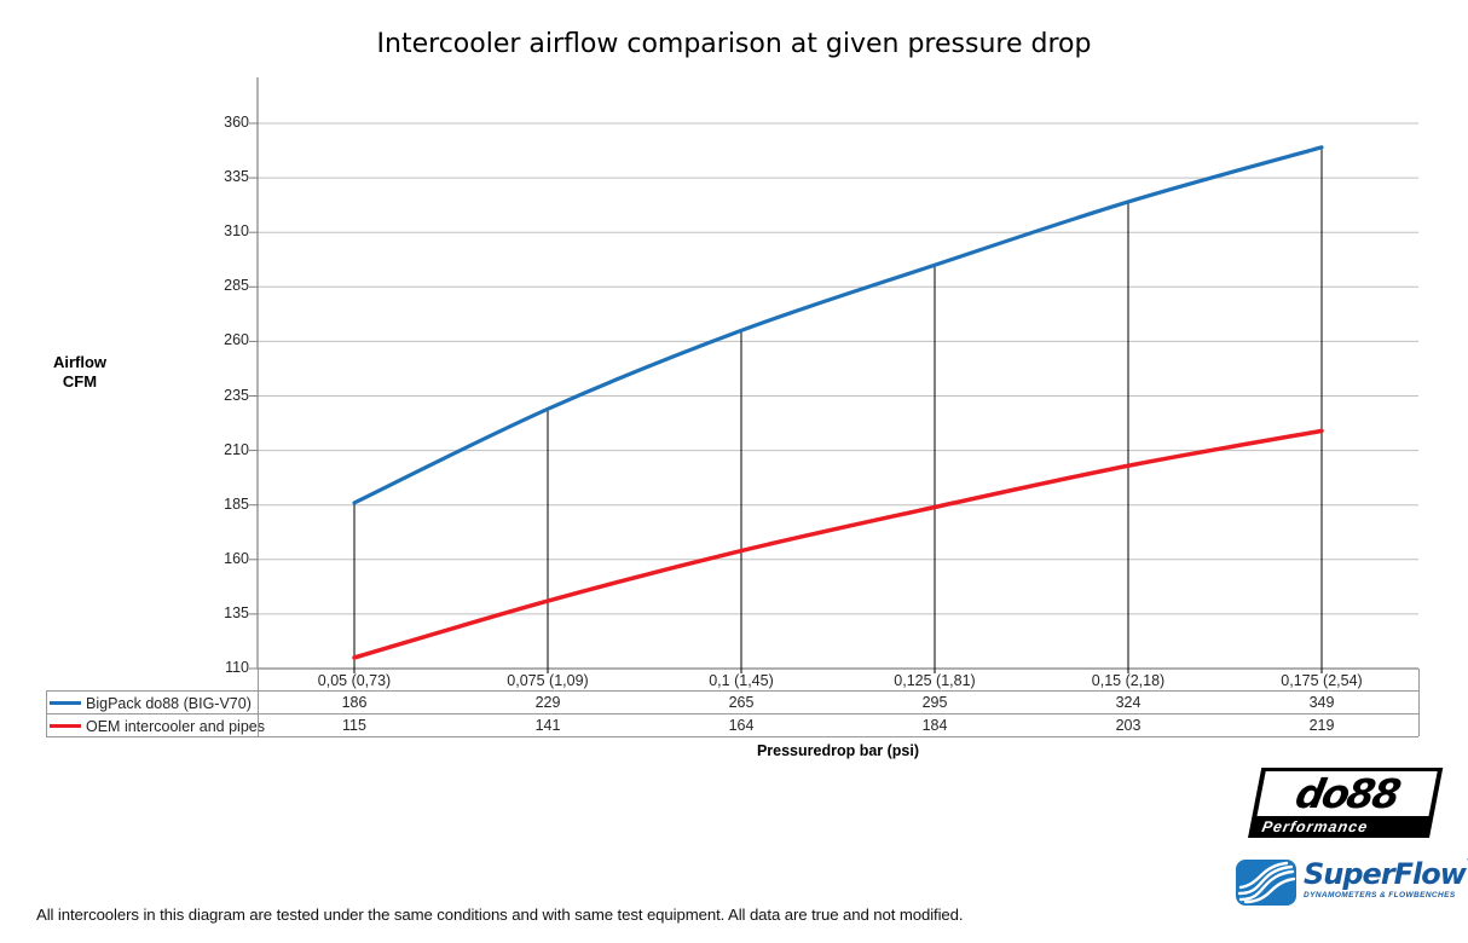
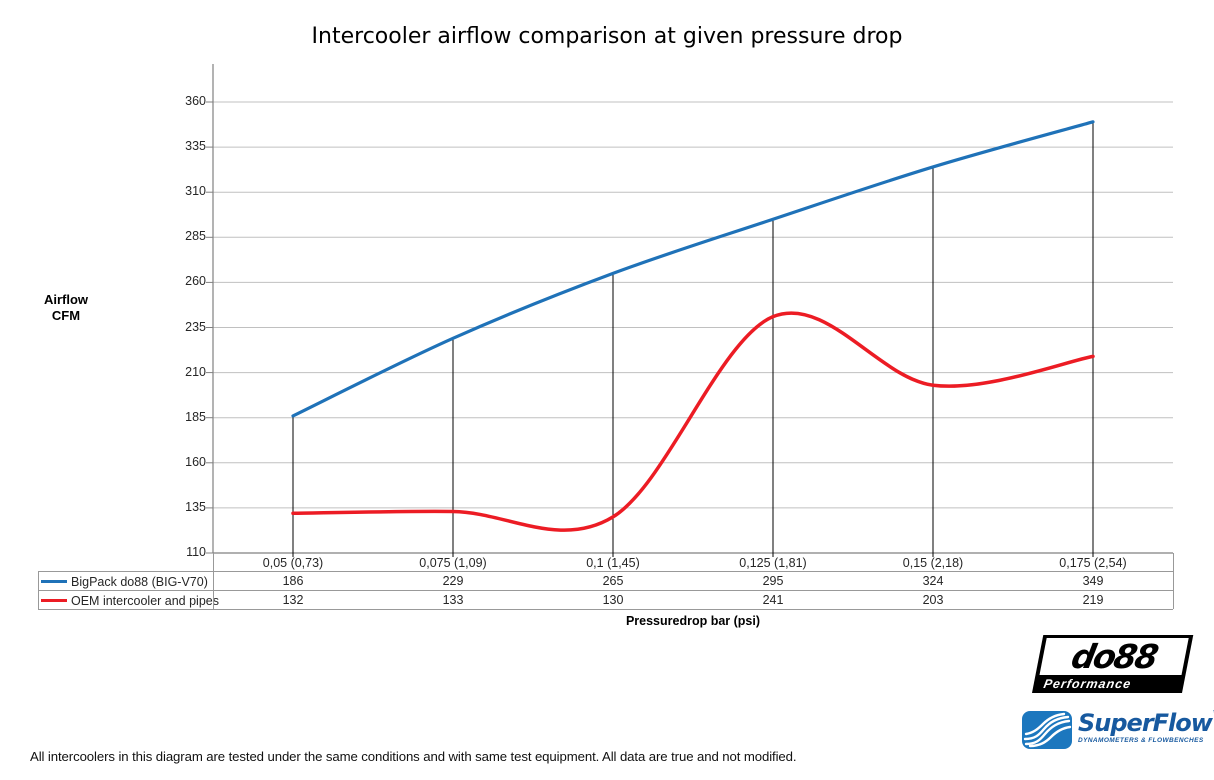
OEM intercooler and pipes/0,05 (0,73): 115 -> 132
OEM intercooler and pipes/0,075 (1,09): 141 -> 133
OEM intercooler and pipes/0,1 (1,45): 164 -> 130
OEM intercooler and pipes/0,125 (1,81): 184 -> 241
